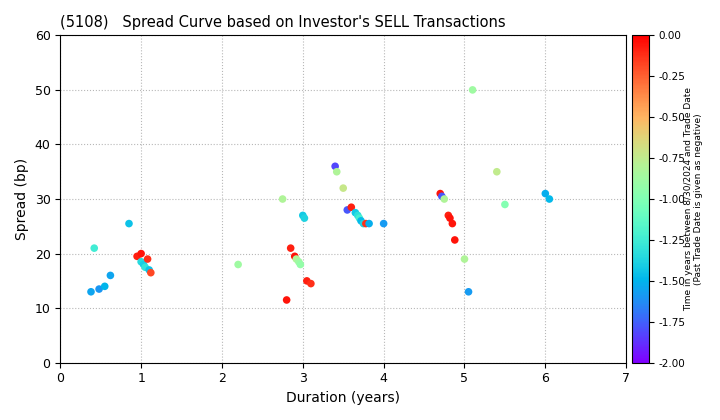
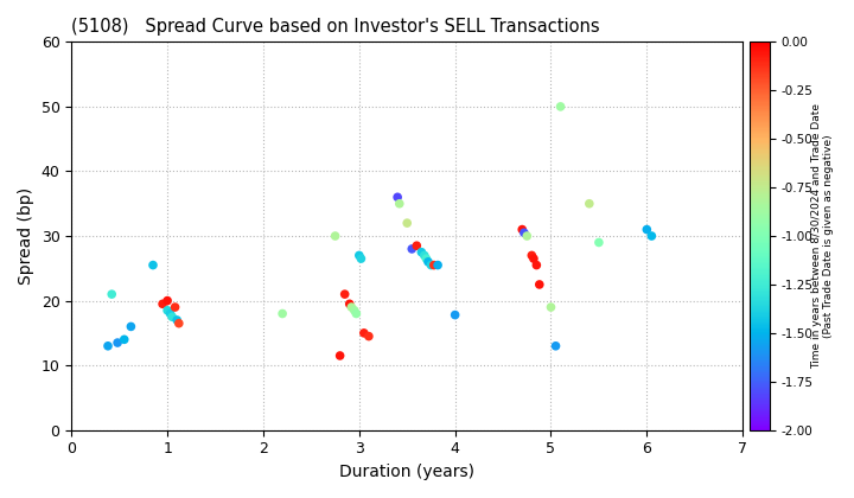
4: 25.5 -> 17.8
